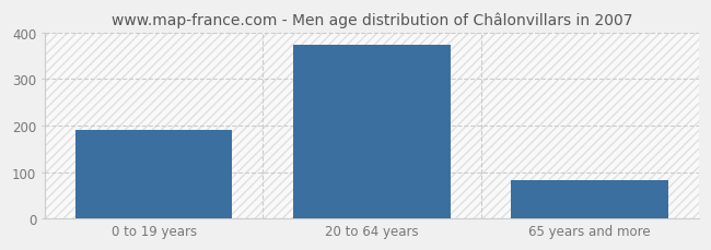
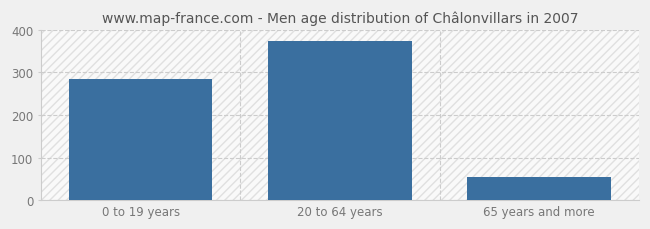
0 to 19 years: 190 -> 285
65 years and more: 82 -> 55
